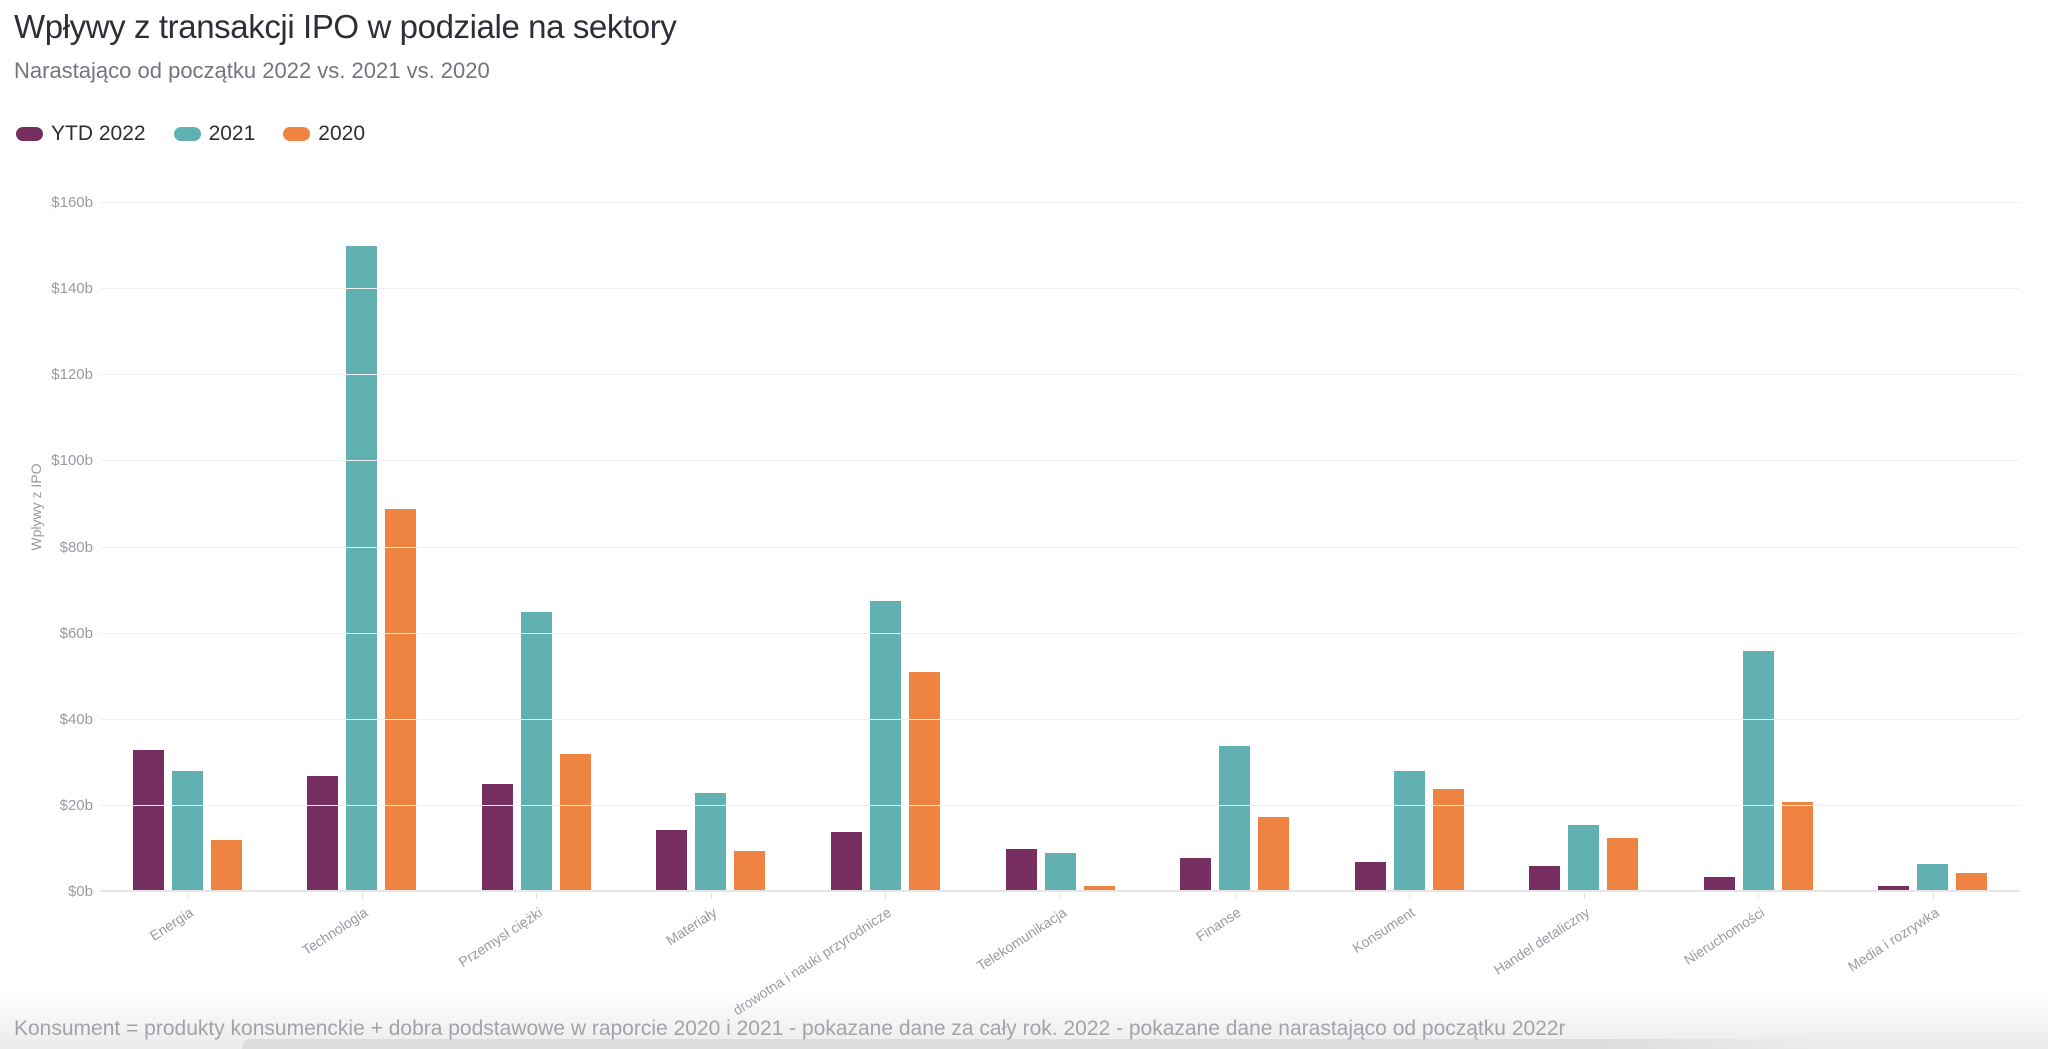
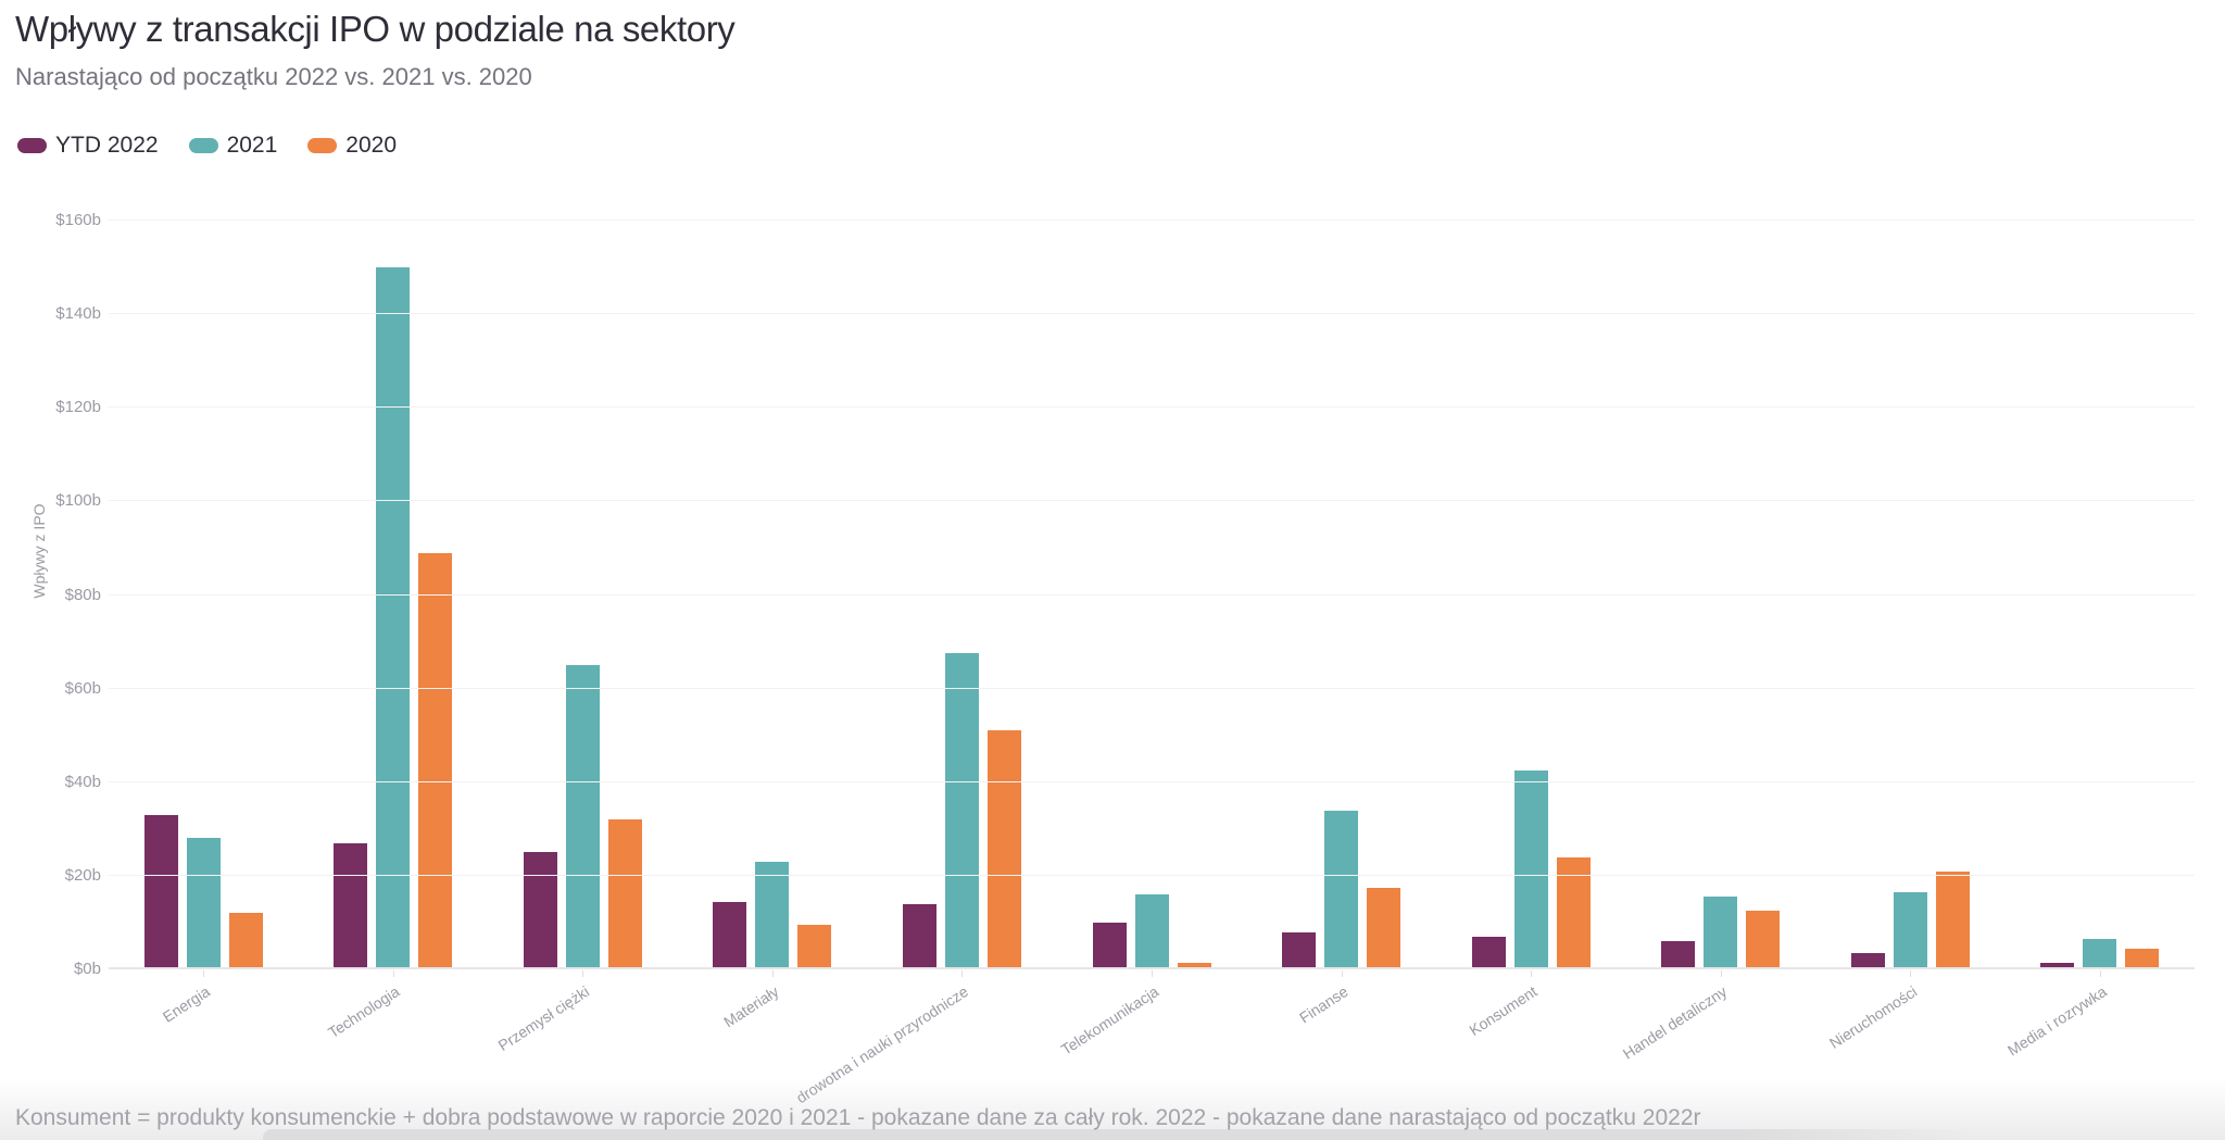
2021/Telekomunikacja: $9b -> $16b
2021/Konsument: $28b -> $42b
2021/Nieruchomości: $56b -> $16b
